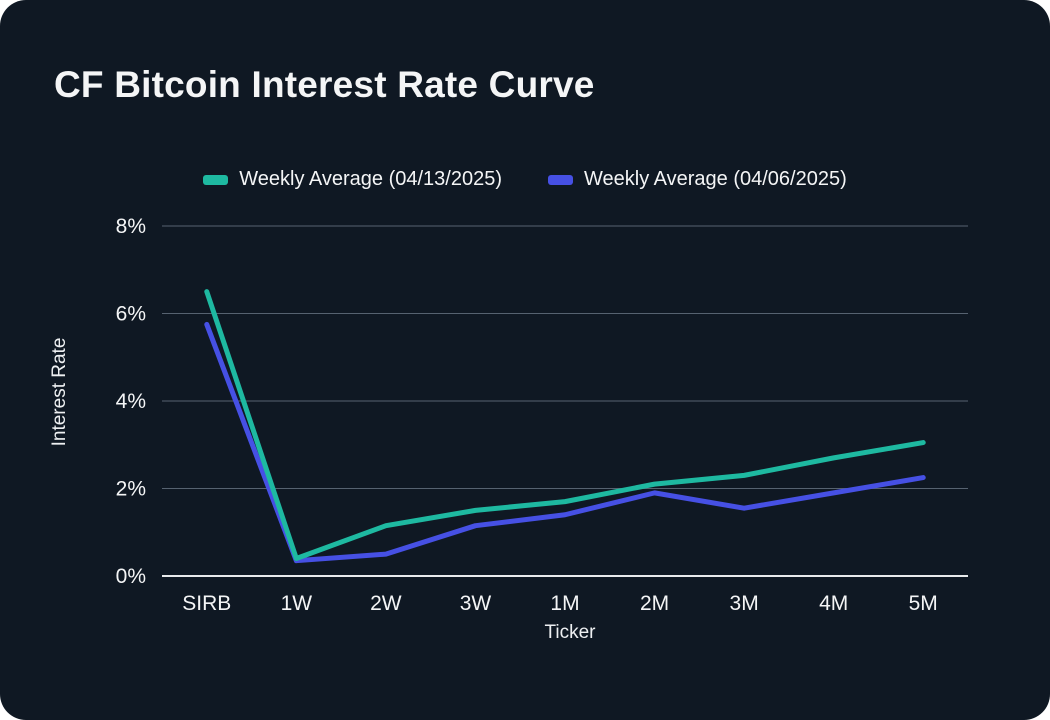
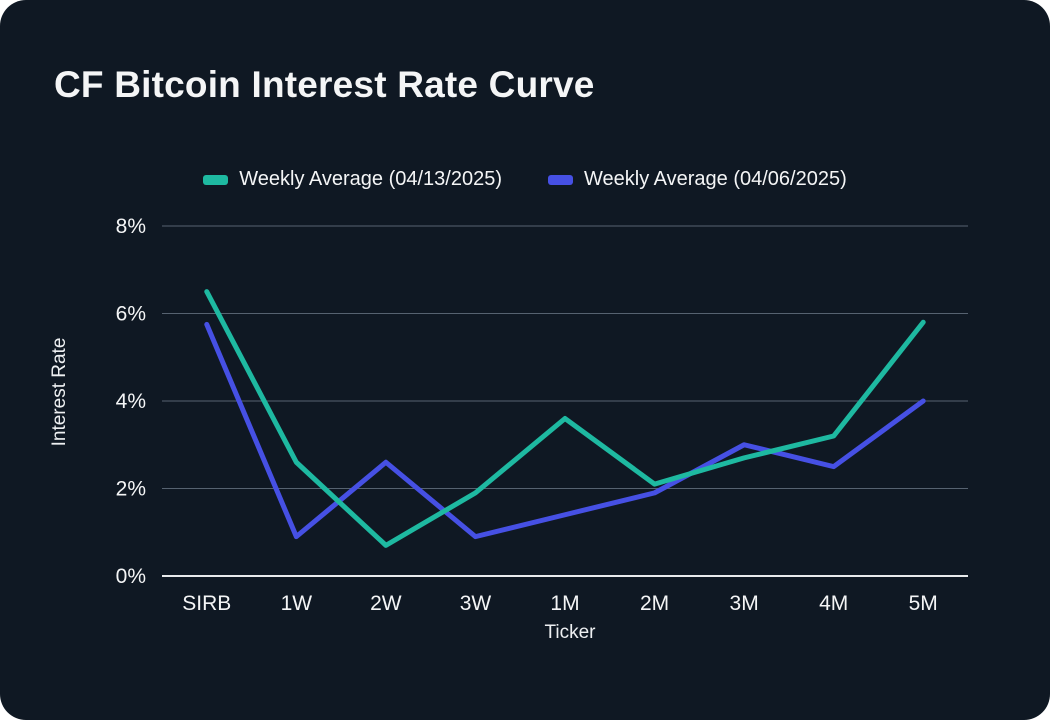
Weekly Average (04/13/2025)/1W: 0.4% -> 2.6%
Weekly Average (04/06/2025)/1W: 0.3% -> 0.9%
Weekly Average (04/13/2025)/2W: 1.1% -> 0.7%
Weekly Average (04/06/2025)/2W: 0.5% -> 2.6%
Weekly Average (04/13/2025)/3W: 1.5% -> 1.9%
Weekly Average (04/06/2025)/3W: 1.1% -> 0.9%
Weekly Average (04/13/2025)/1M: 1.7% -> 3.6%
Weekly Average (04/13/2025)/3M: 2.3% -> 2.7%
Weekly Average (04/06/2025)/3M: 1.6% -> 3.0%
Weekly Average (04/13/2025)/4M: 2.7% -> 3.2%
Weekly Average (04/06/2025)/4M: 1.9% -> 2.5%
Weekly Average (04/13/2025)/5M: 3.0% -> 5.8%
Weekly Average (04/06/2025)/5M: 2.2% -> 4.0%
